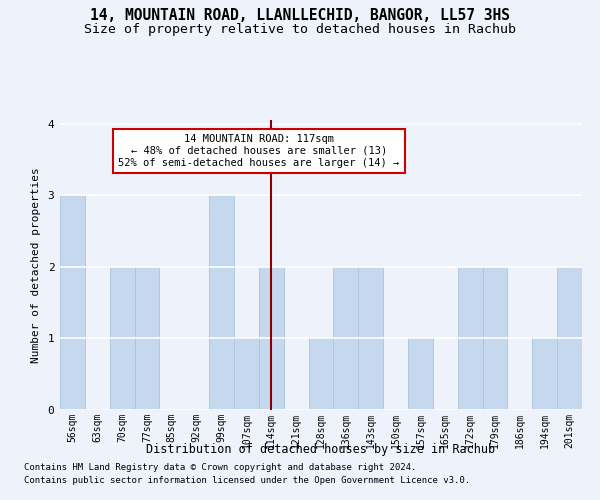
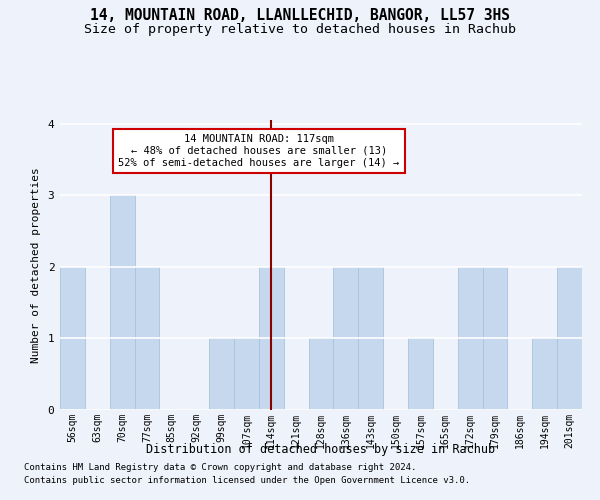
56sqm: 3 -> 2
70sqm: 2 -> 3
99sqm: 3 -> 1
